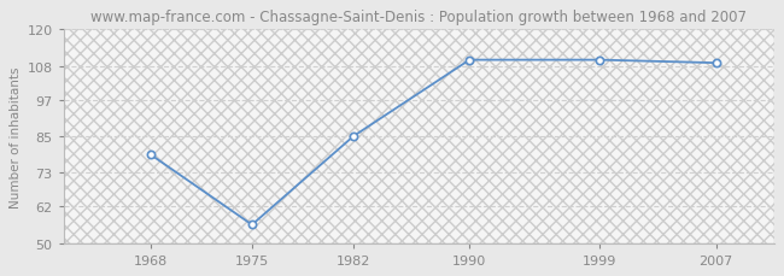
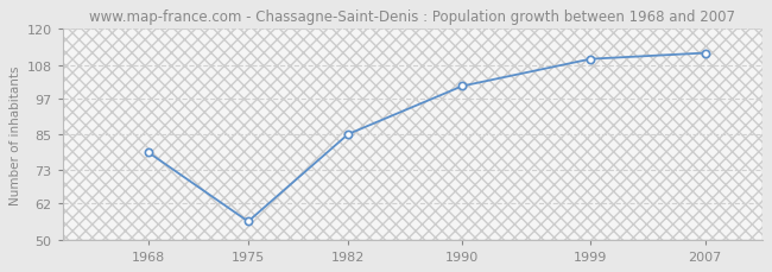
1990: 110 -> 101
2007: 109 -> 112
